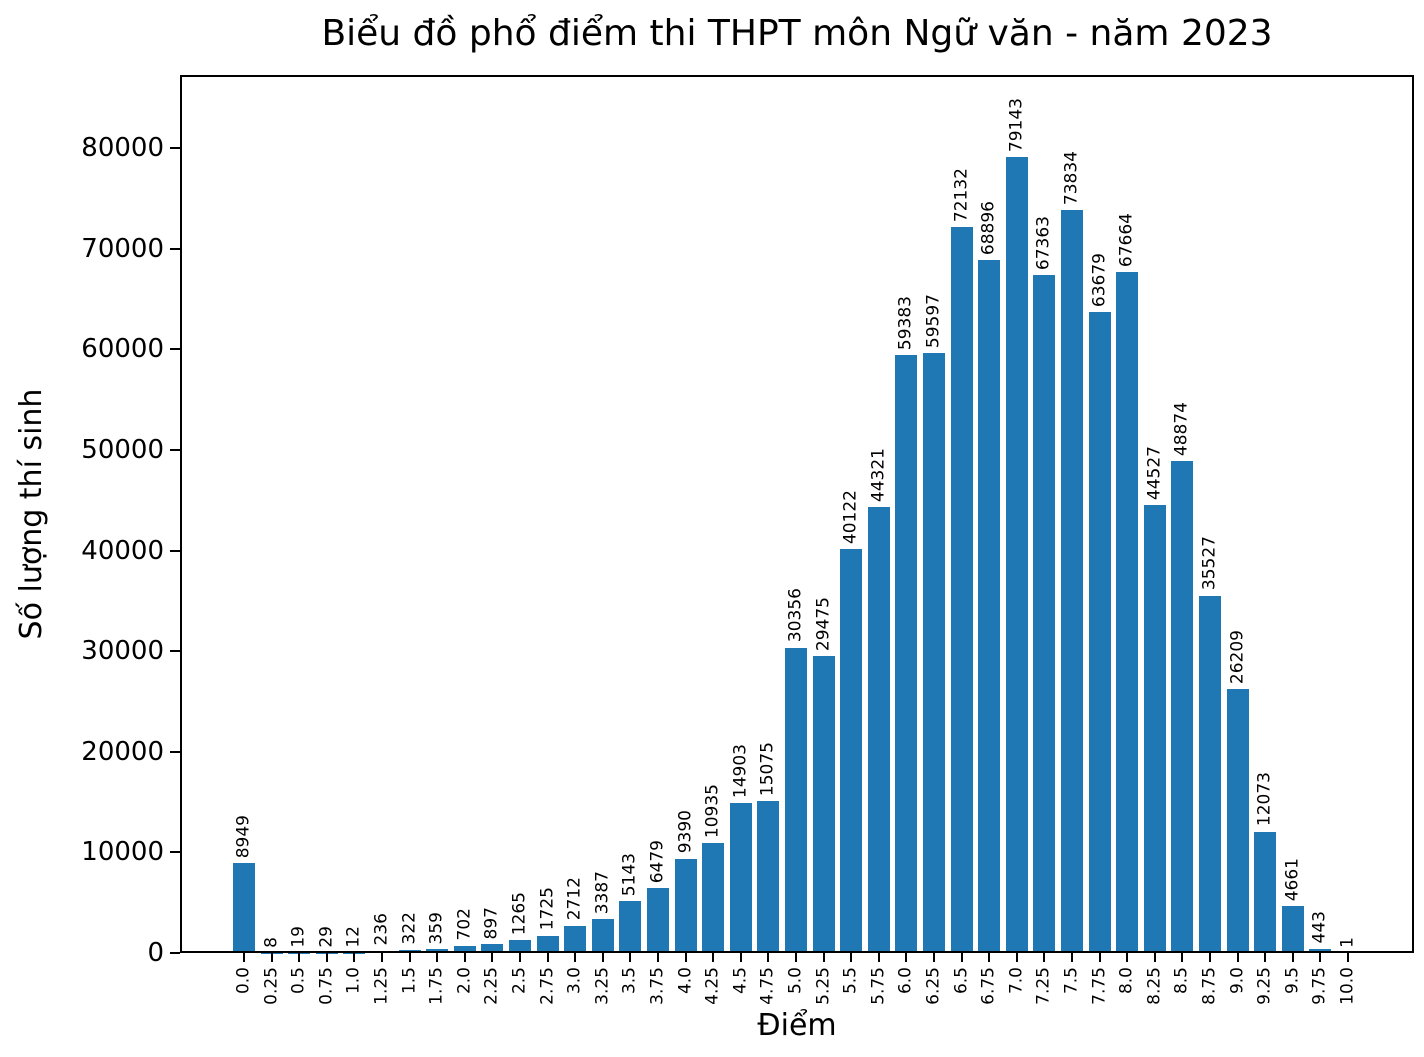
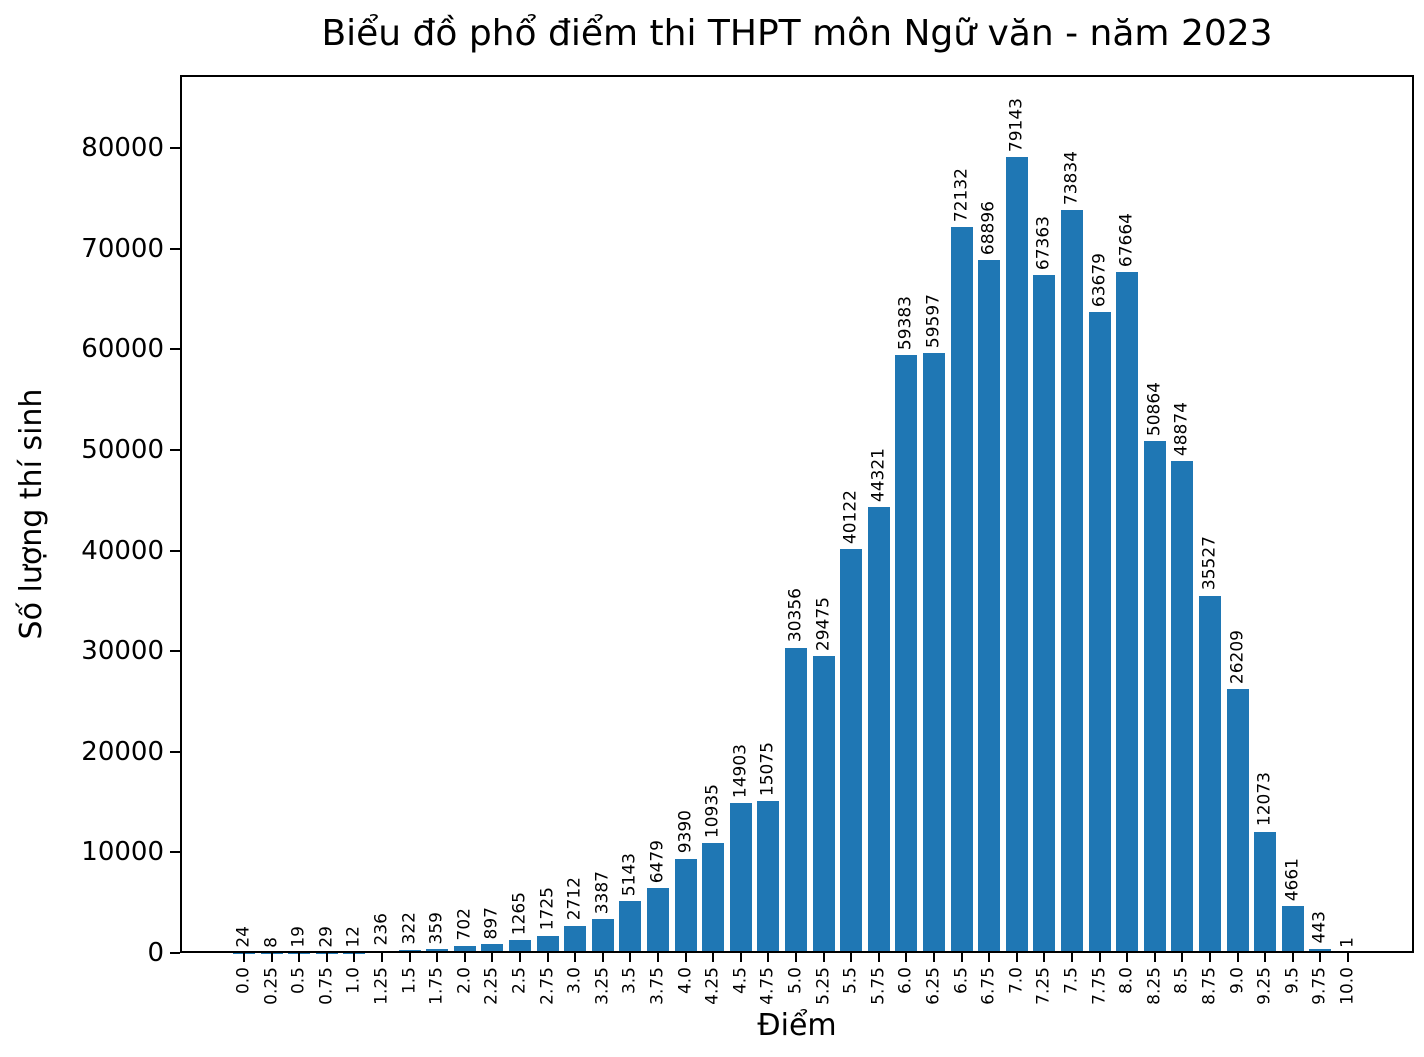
0.0: 8949 -> 24
8.25: 44527 -> 50864
